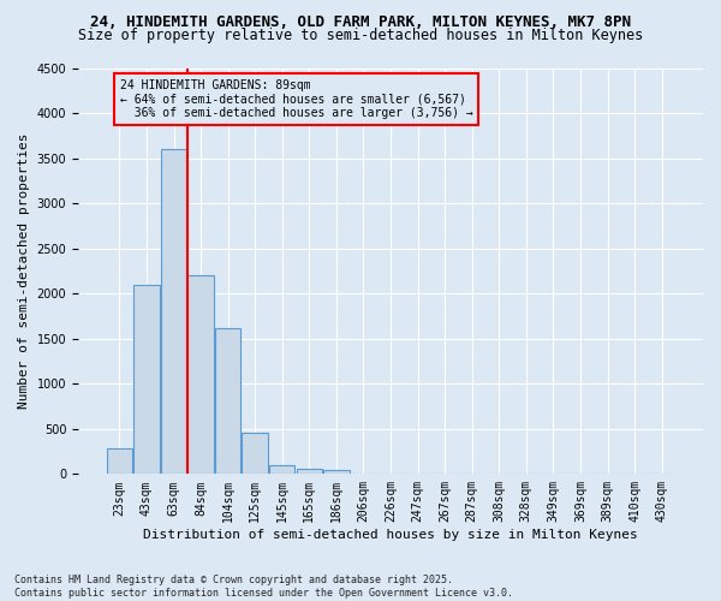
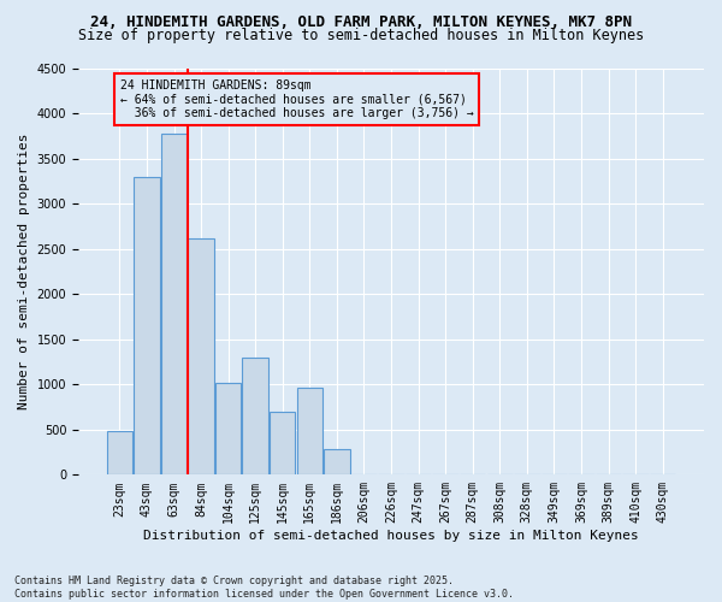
23sqm: 290 -> 480
43sqm: 2100 -> 3300
63sqm: 3600 -> 3780
84sqm: 2200 -> 2620
104sqm: 1620 -> 1020
125sqm: 460 -> 1300
145sqm: 100 -> 700
165sqm: 60 -> 960
186sqm: 50 -> 280
